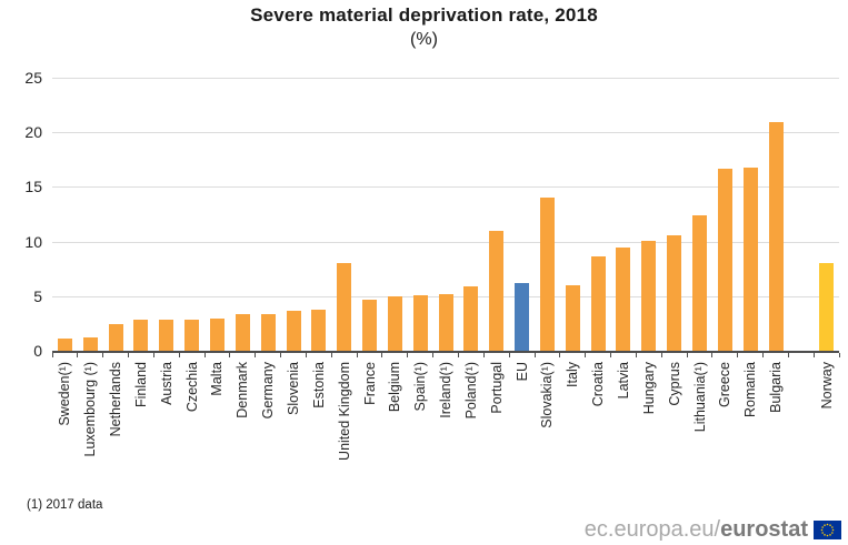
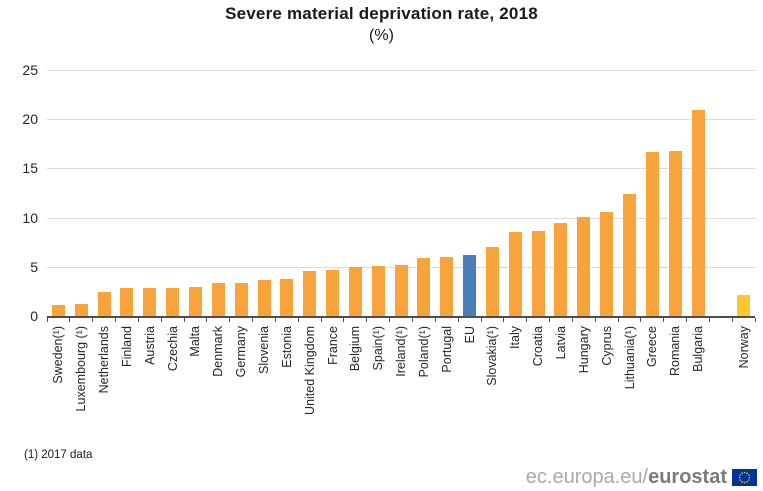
United Kingdom: 8 -> 5
Portugal: 11 -> 6
Slovakia(¹): 14 -> 7
Italy: 6 -> 8
Norway: 8 -> 2
